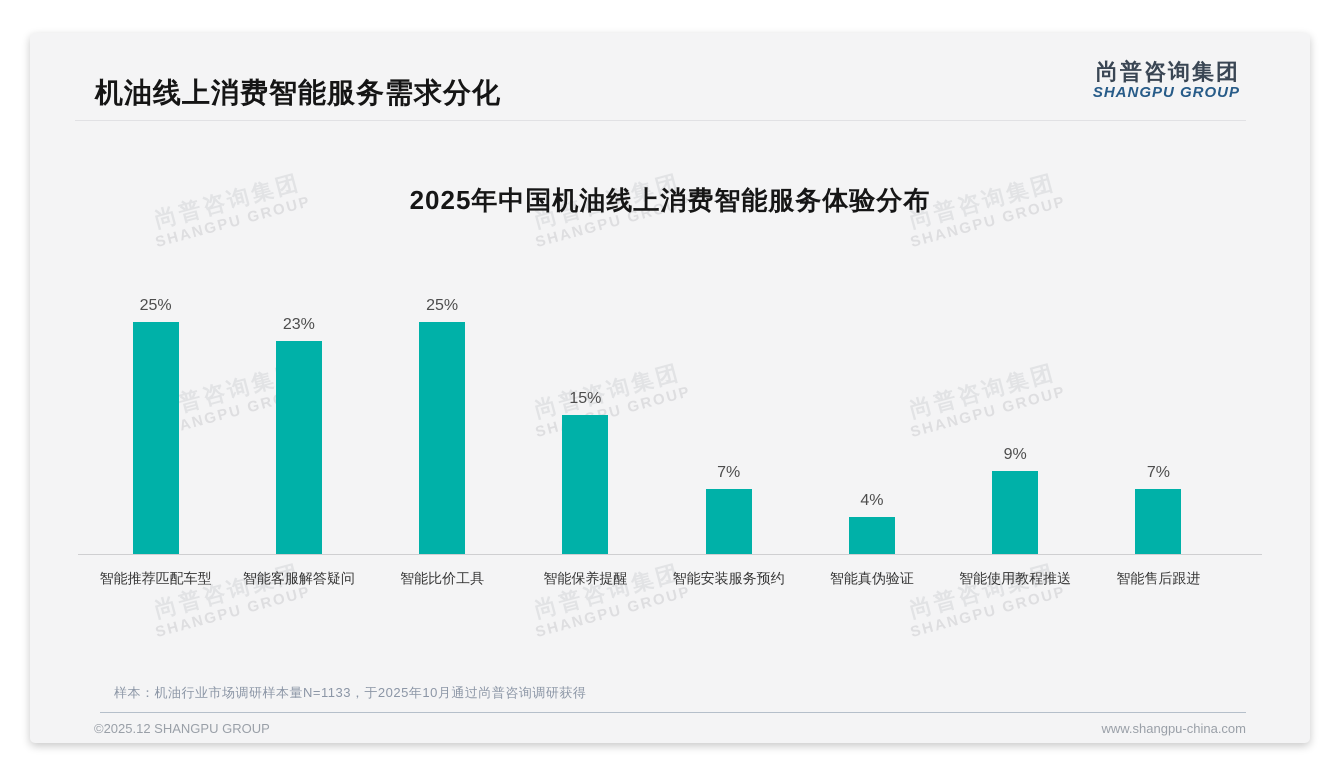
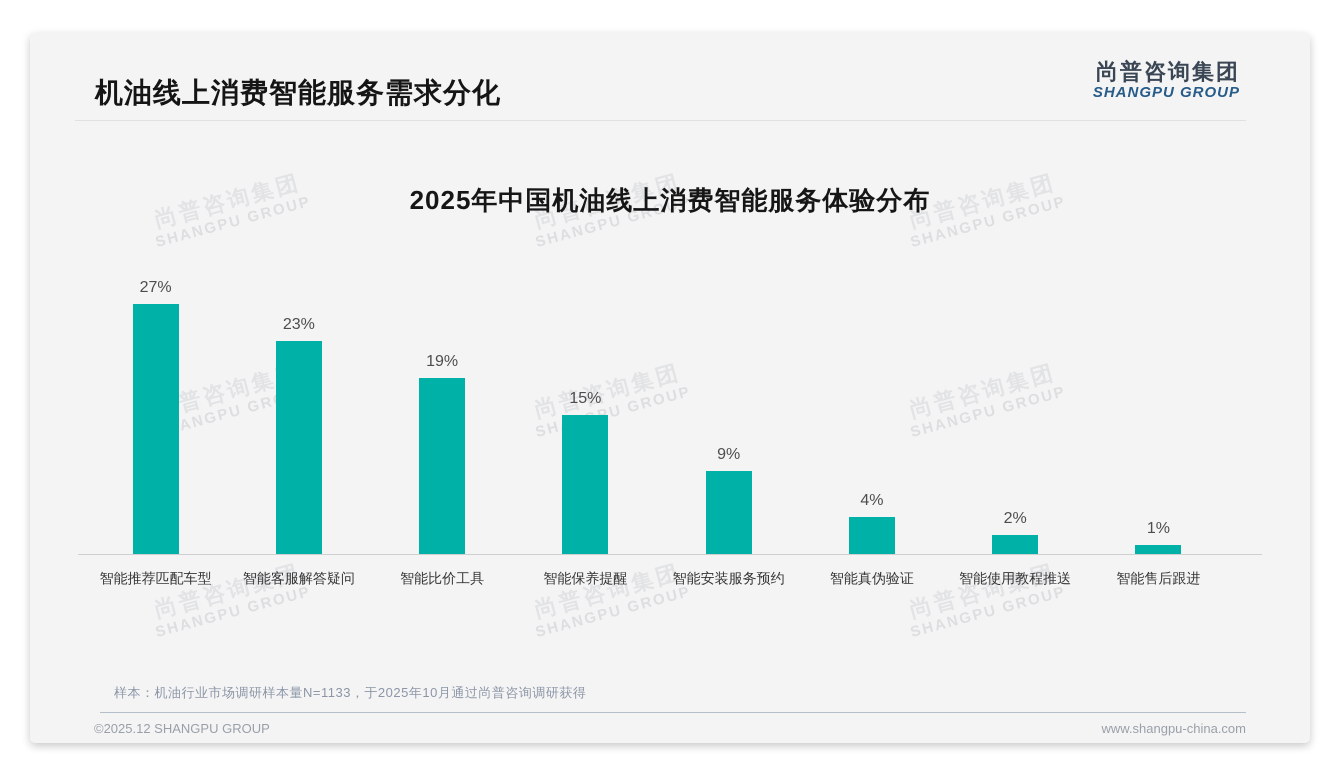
智能推荐匹配车型: 25% -> 27%
智能比价工具: 25% -> 19%
智能安装服务预约: 7% -> 9%
智能使用教程推送: 9% -> 2%
智能售后跟进: 7% -> 1%
